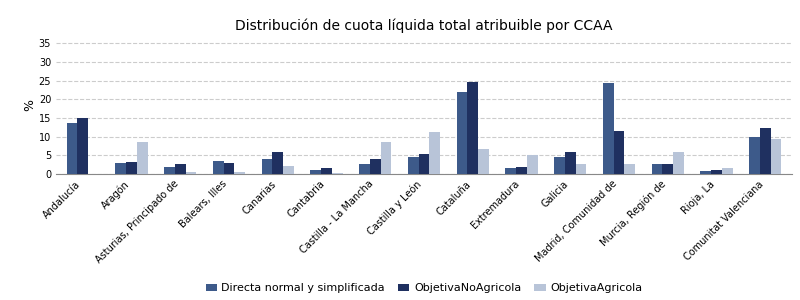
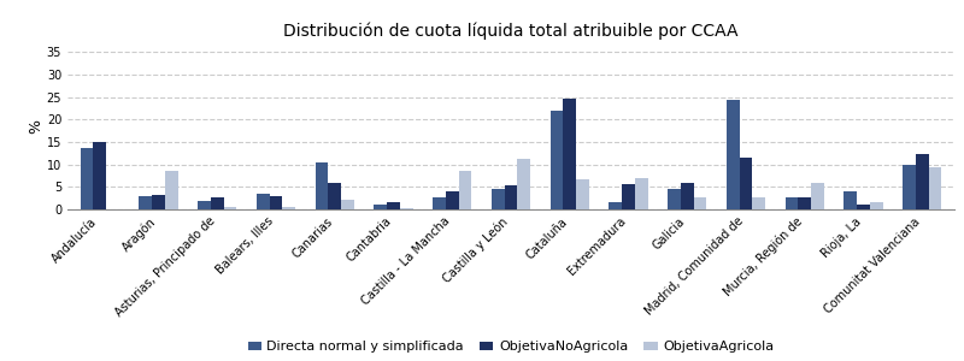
Directa normal y simplificada/Canarias: 4.0 -> 10.5
ObjetivaNoAgricola/Extremadura: 1.8 -> 5.5
ObjetivaAgricola/Extremadura: 5.0 -> 7.0
Directa normal y simplificada/Rioja, La: 0.8 -> 4.0
